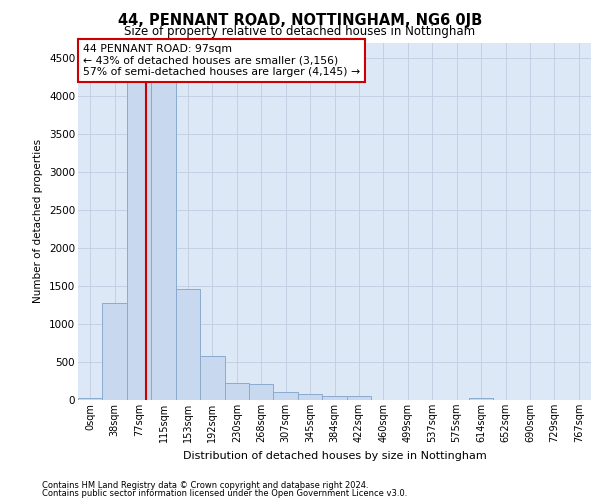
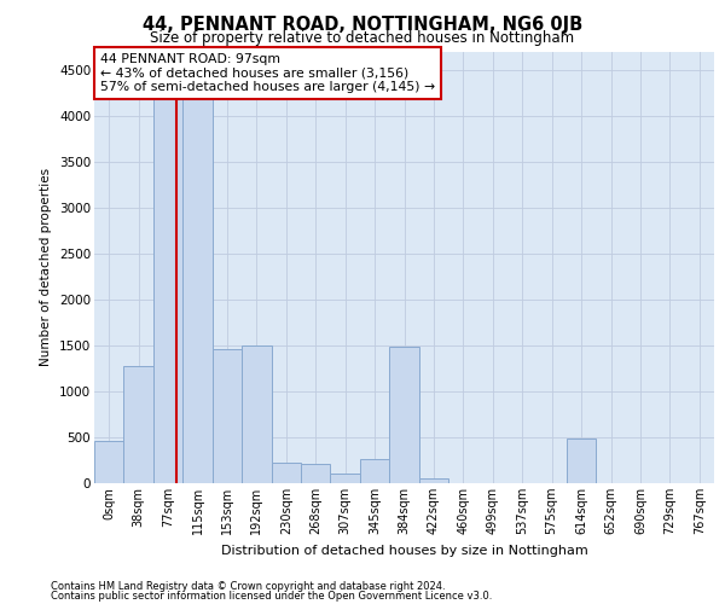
0sqm: 30 -> 460
192sqm: 580 -> 1500
345sqm: 80 -> 260
384sqm: 60 -> 1480
614sqm: 30 -> 480
